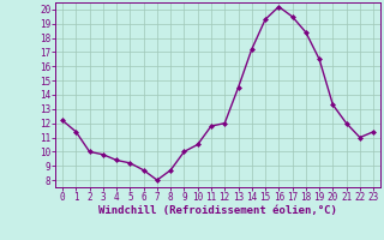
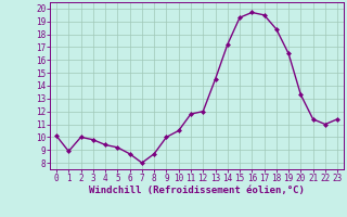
0: 12.2 -> 10.1
1: 11.4 -> 8.9
16: 20.2 -> 19.7
21: 12.0 -> 11.4
